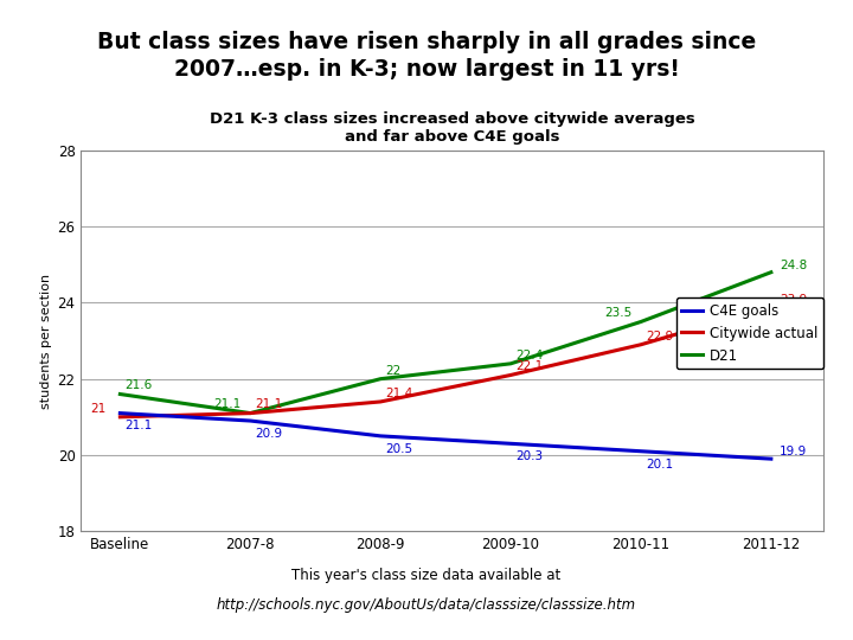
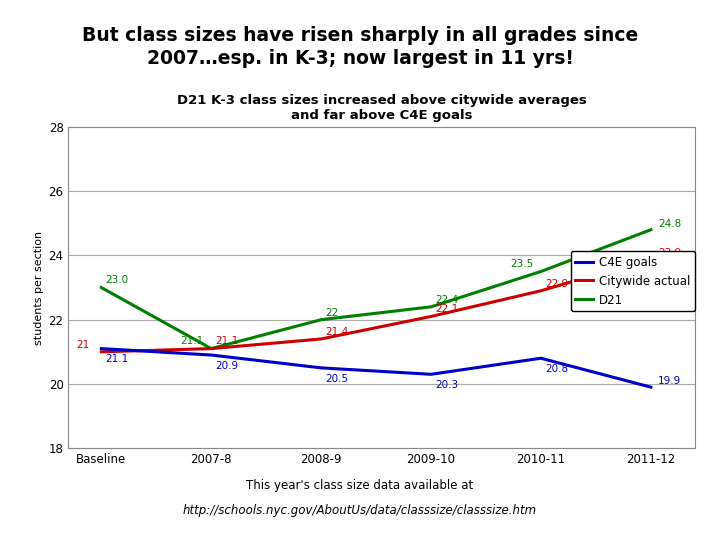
D21/Baseline: 21.6 -> 23.0
C4E goals/2010-11: 20.1 -> 20.8
